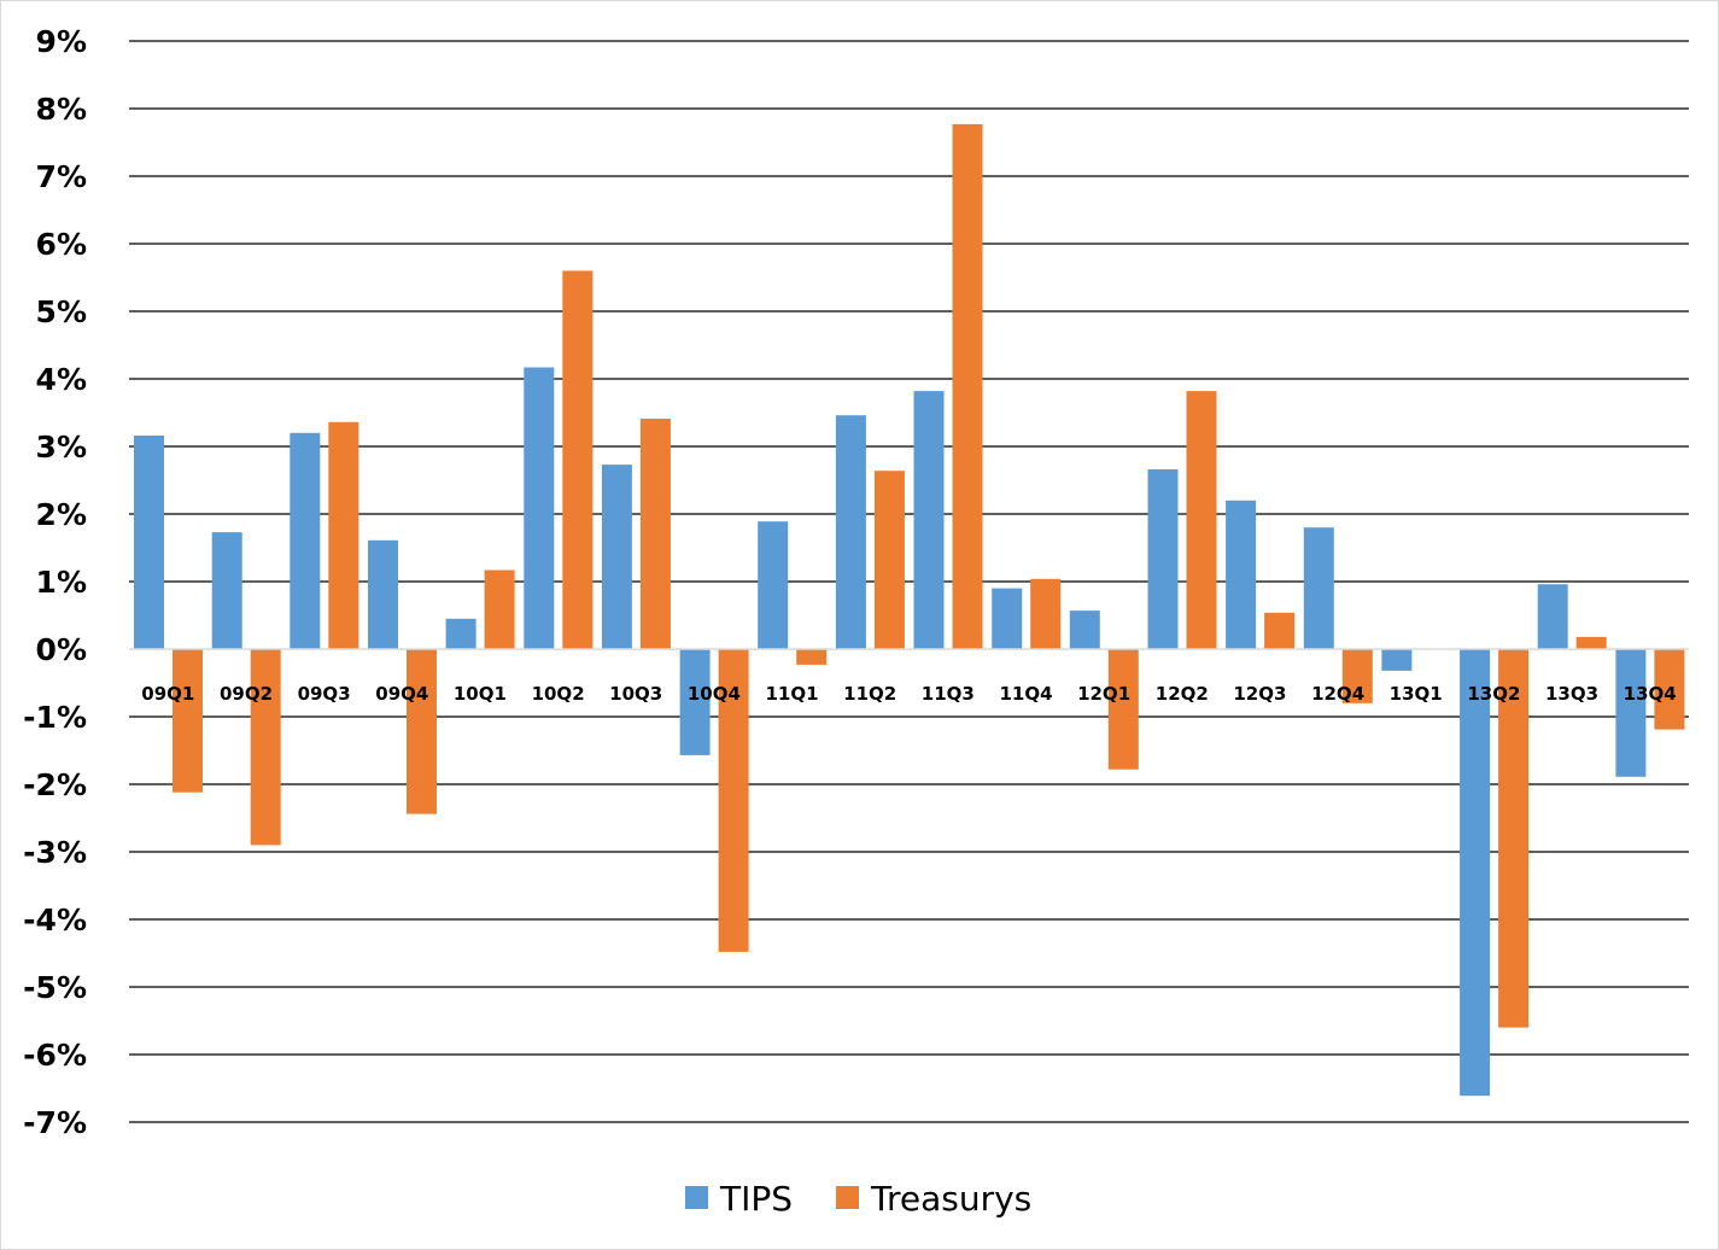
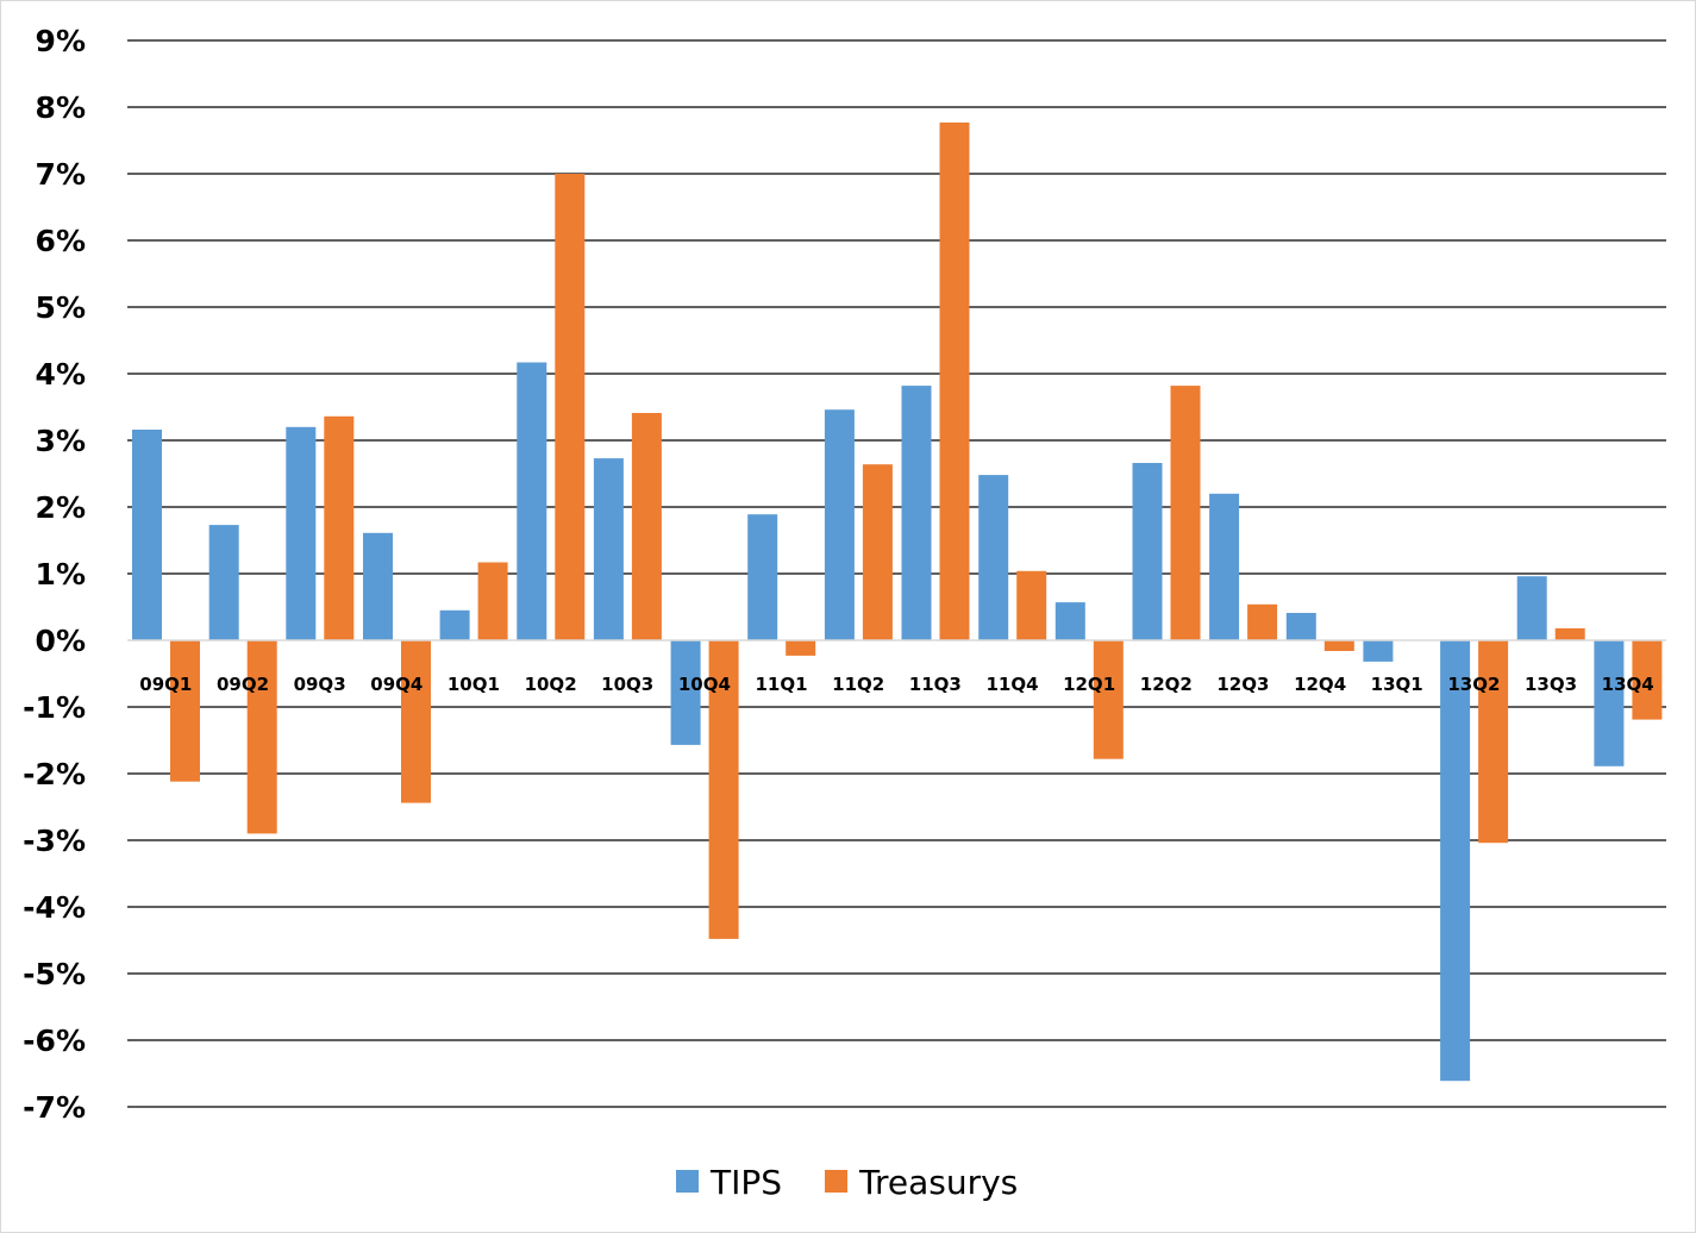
Treasurys/10Q2: 5.6% -> 7.0%
TIPS/11Q4: 0.9% -> 2.5%
TIPS/12Q4: 1.8% -> 0.4%
Treasurys/12Q4: -0.8% -> -0.2%
Treasurys/13Q2: -5.6% -> -3.0%
